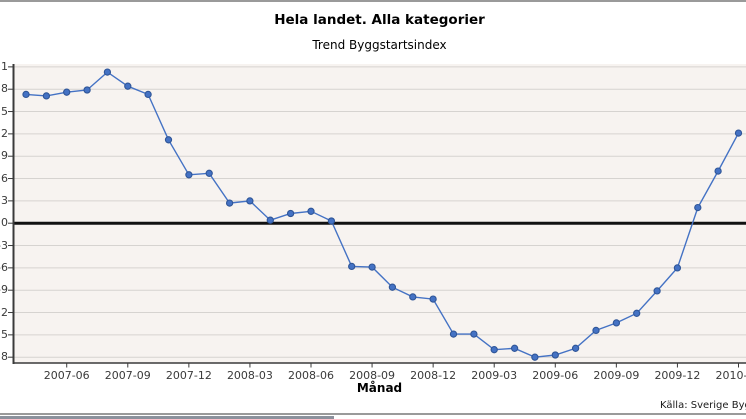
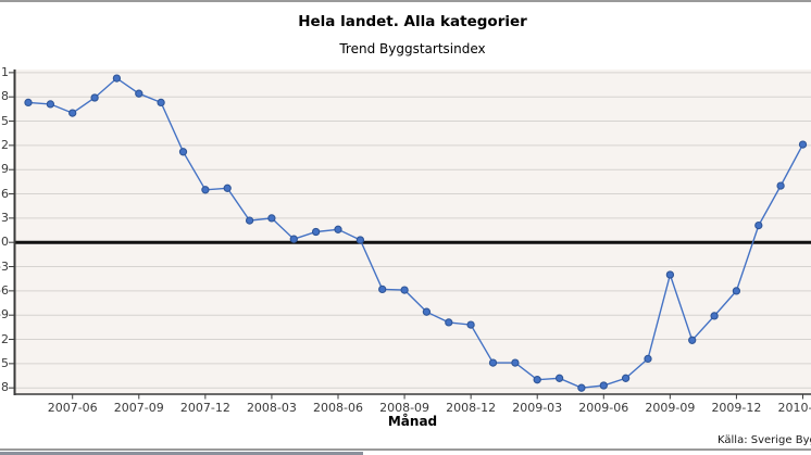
2007-06: 18 -> 16
2009-09: -13 -> -4
